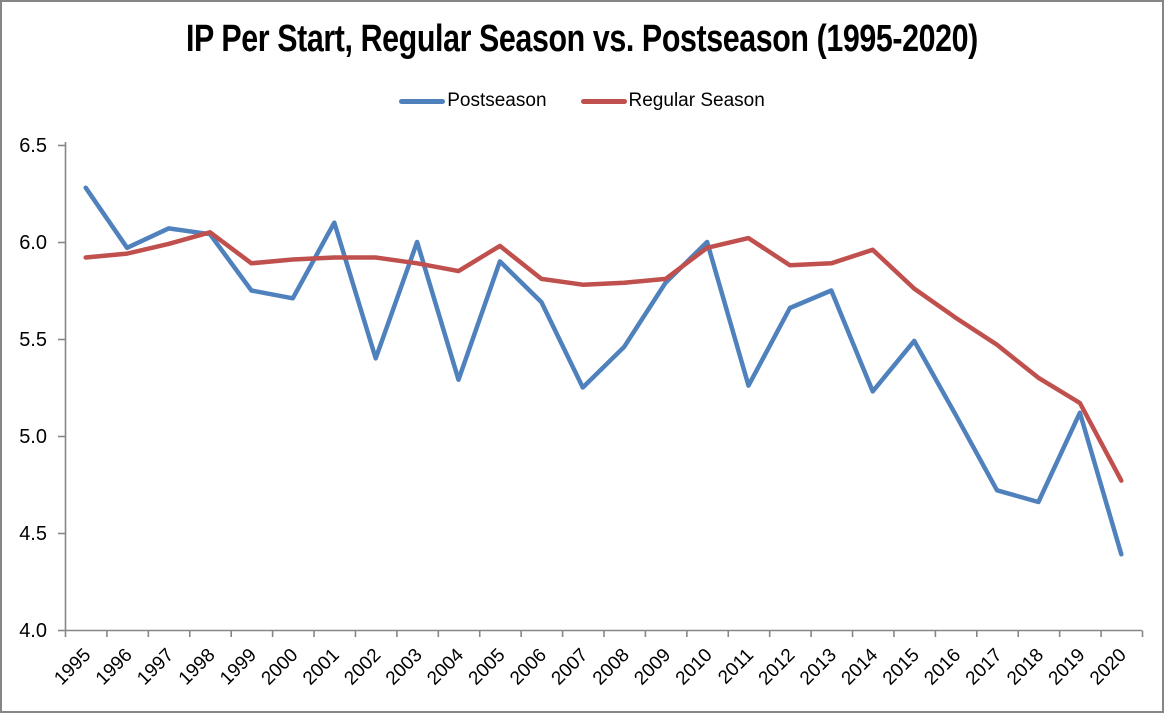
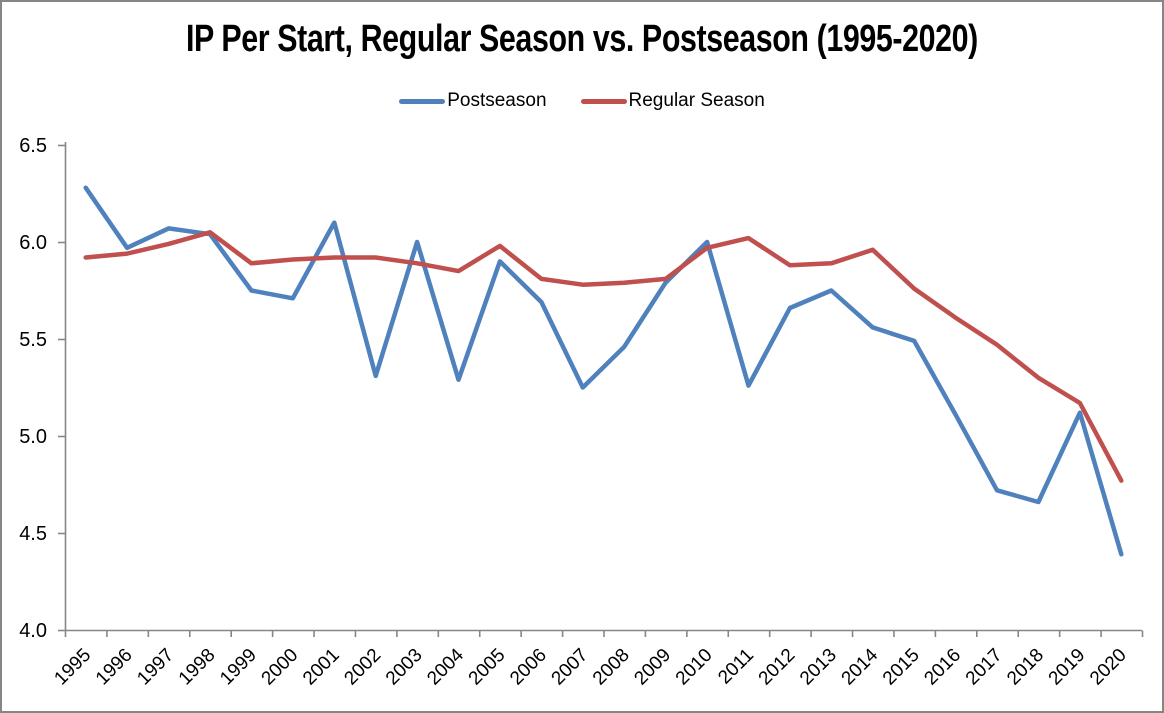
Postseason/2002: 5.40 -> 5.31
Postseason/2014: 5.23 -> 5.56
